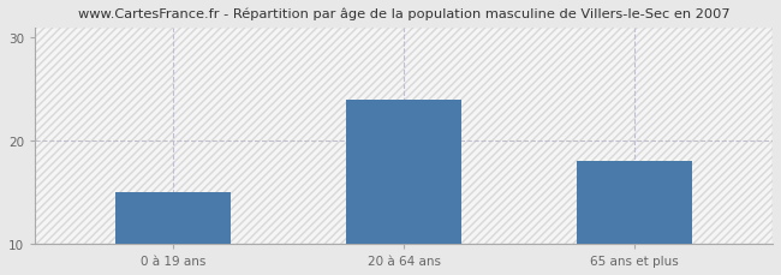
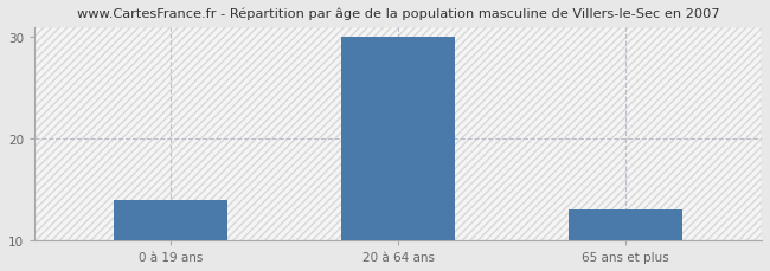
0 à 19 ans: 15 -> 14
20 à 64 ans: 24 -> 30
65 ans et plus: 18 -> 13
